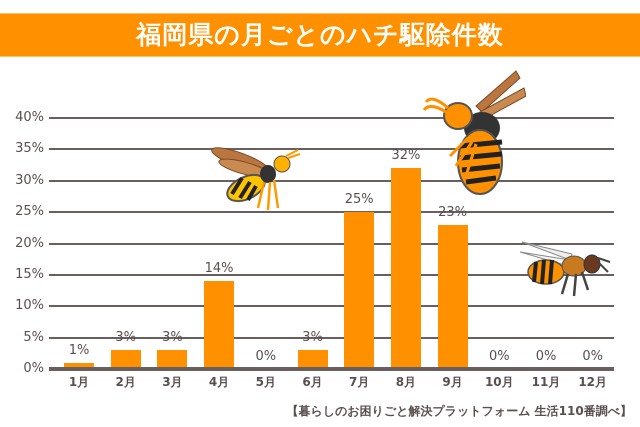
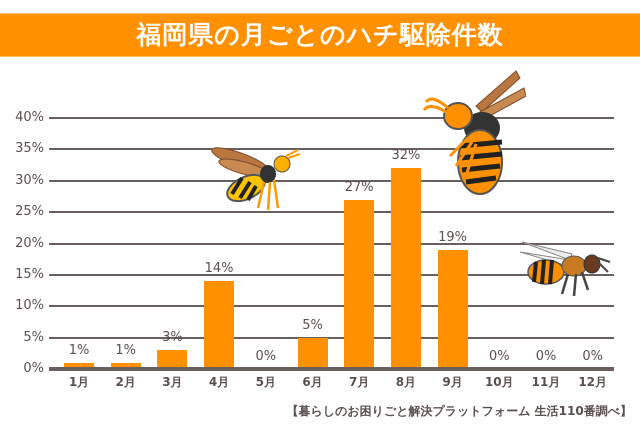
2月: 3% -> 1%
6月: 3% -> 5%
7月: 25% -> 27%
9月: 23% -> 19%
